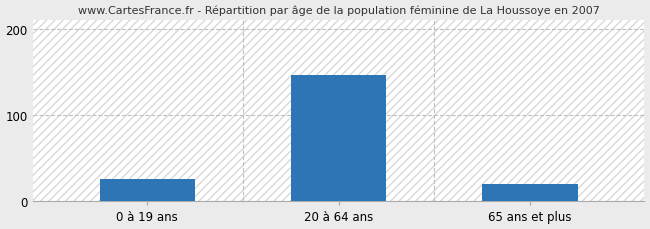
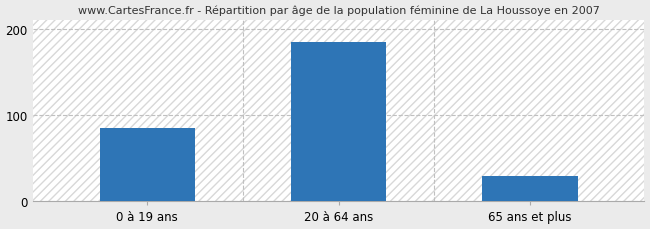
0 à 19 ans: 26 -> 85
20 à 64 ans: 146 -> 185
65 ans et plus: 20 -> 30
